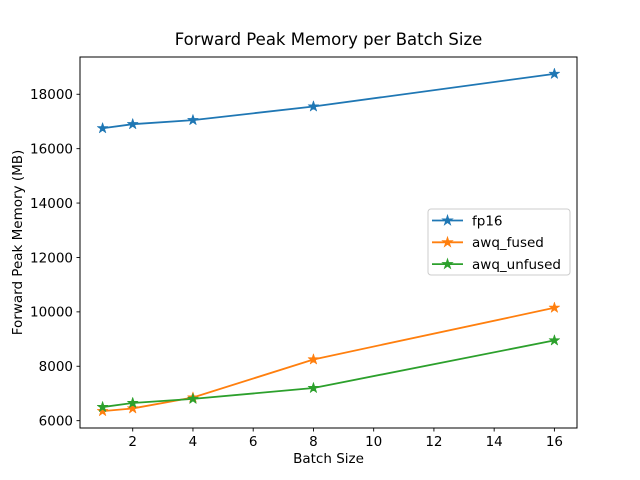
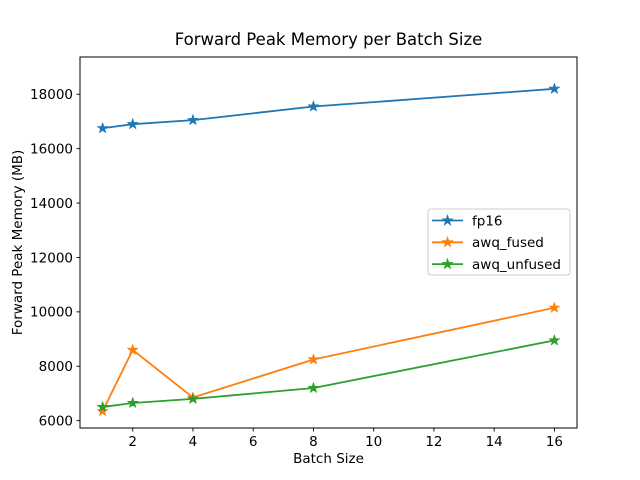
awq_fused/2: 6400 -> 8600
fp16/16: 18800 -> 18200
